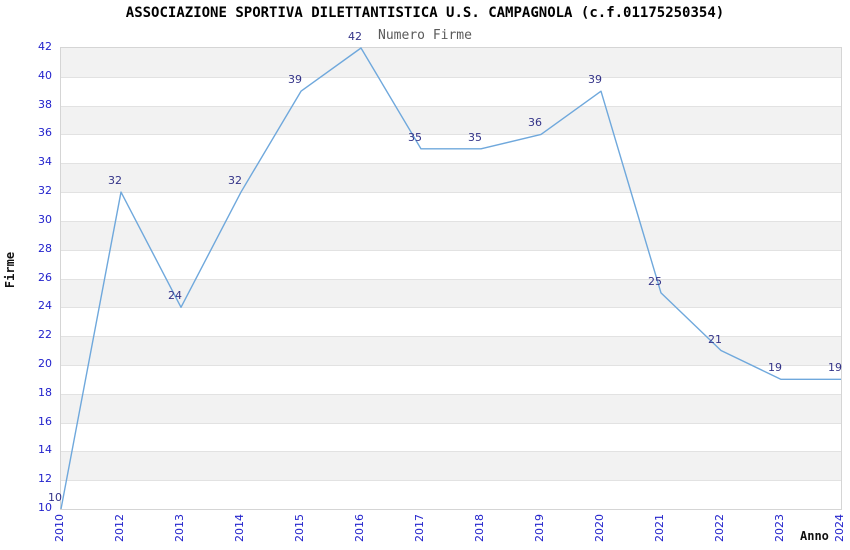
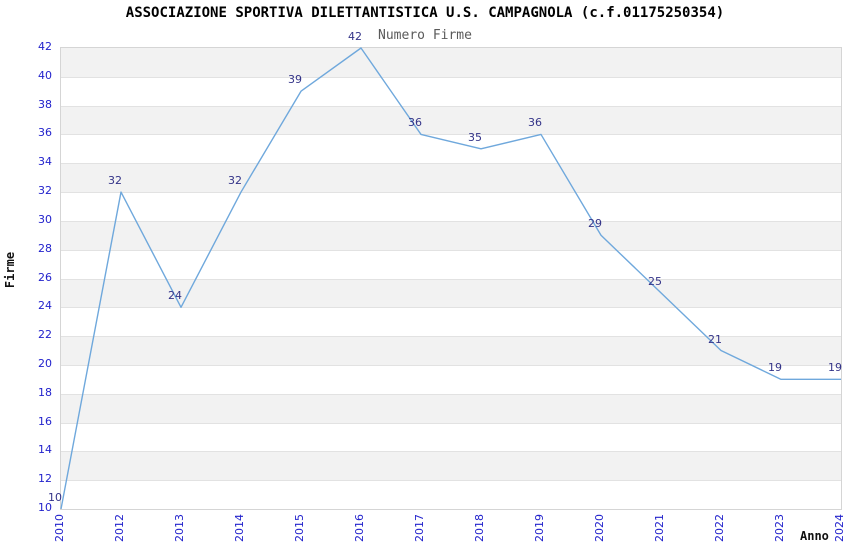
2017: 35 -> 36
2020: 39 -> 29
